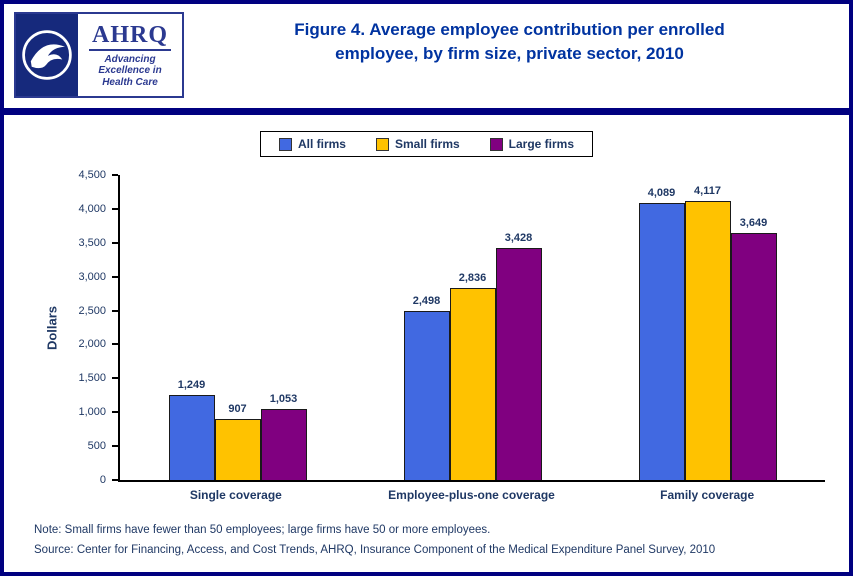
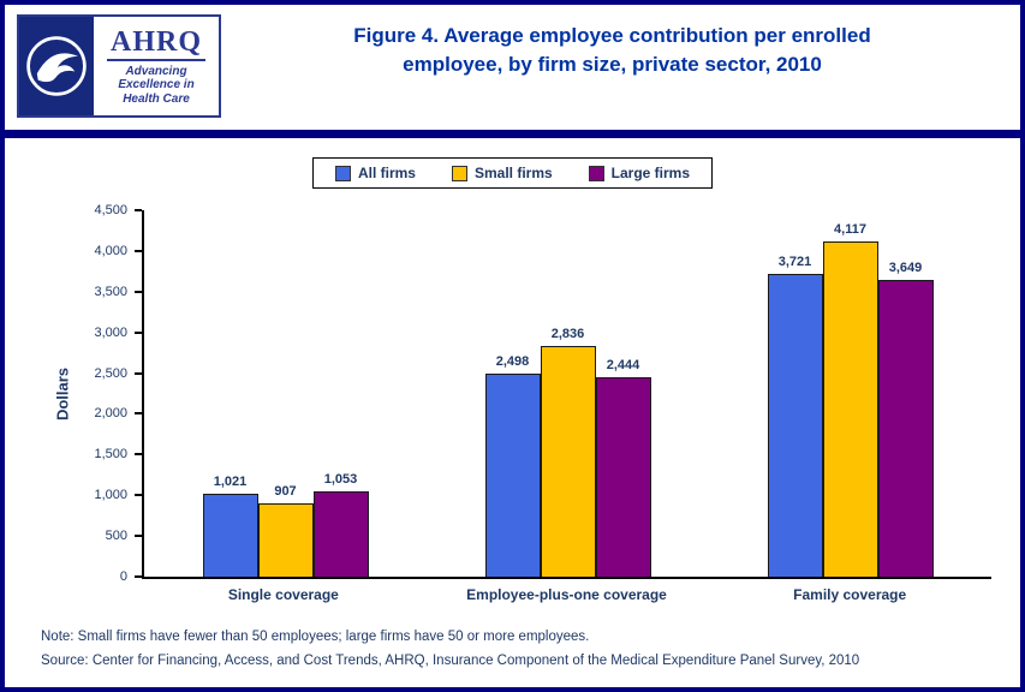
All firms/Single coverage: 1,249 -> 1,021
Large firms/Employee-plus-one coverage: 3,428 -> 2,444
All firms/Family coverage: 4,089 -> 3,721
